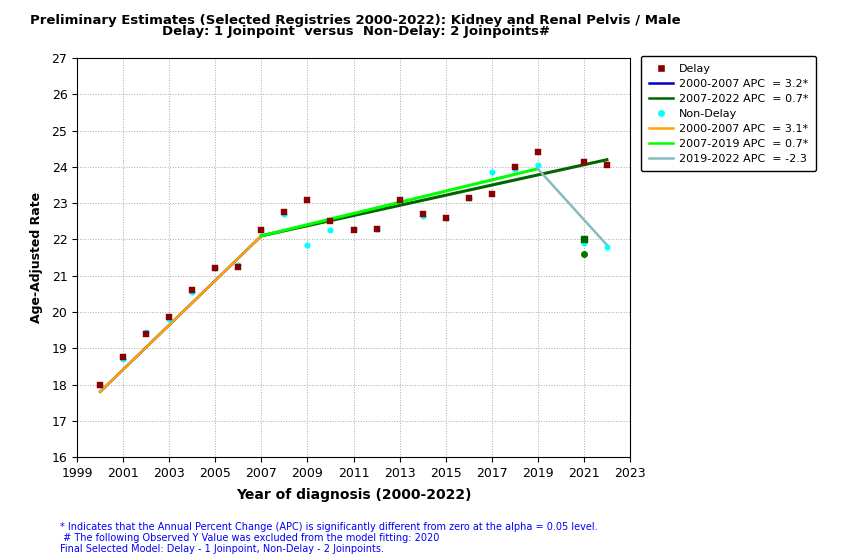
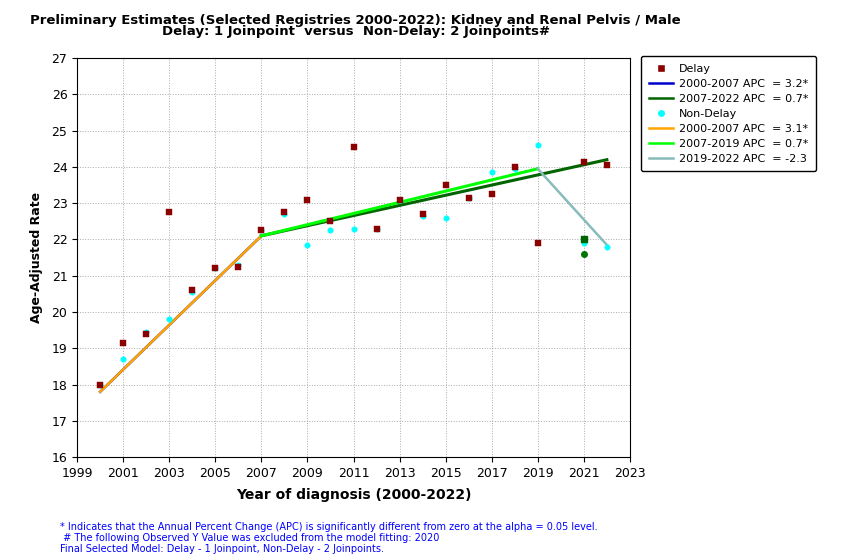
Delay/2001: 18.75 -> 19.15
Delay/2003: 19.85 -> 22.75
Delay/2011: 22.25 -> 24.55
Delay/2015: 22.60 -> 23.50
Delay/2019: 24.40 -> 21.90
Non-Delay/2019: 24.05 -> 24.60
